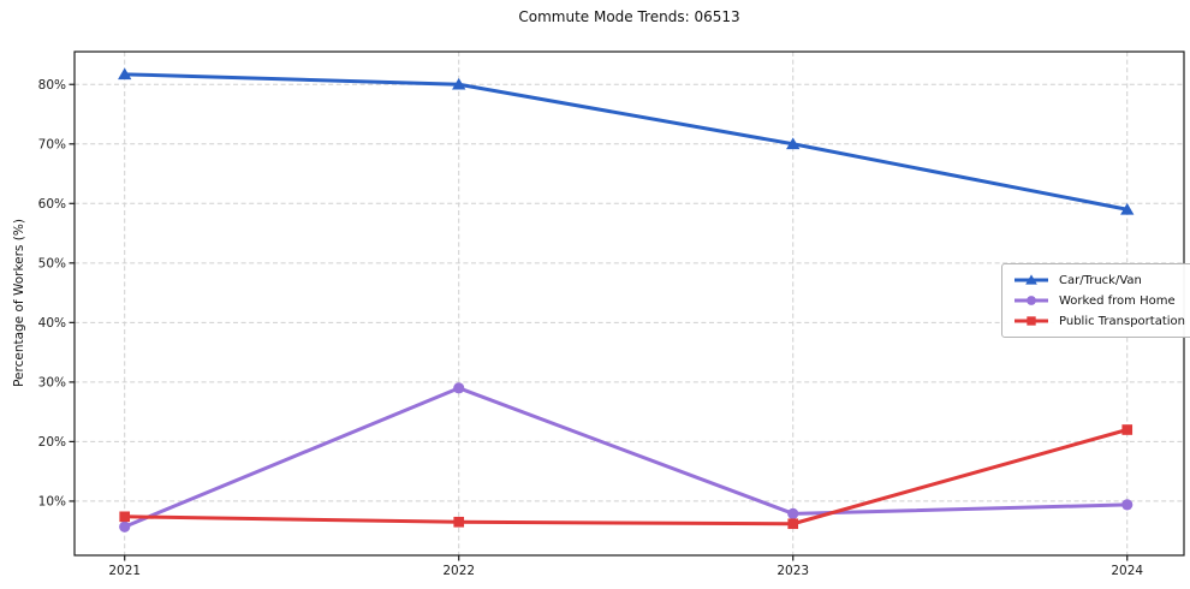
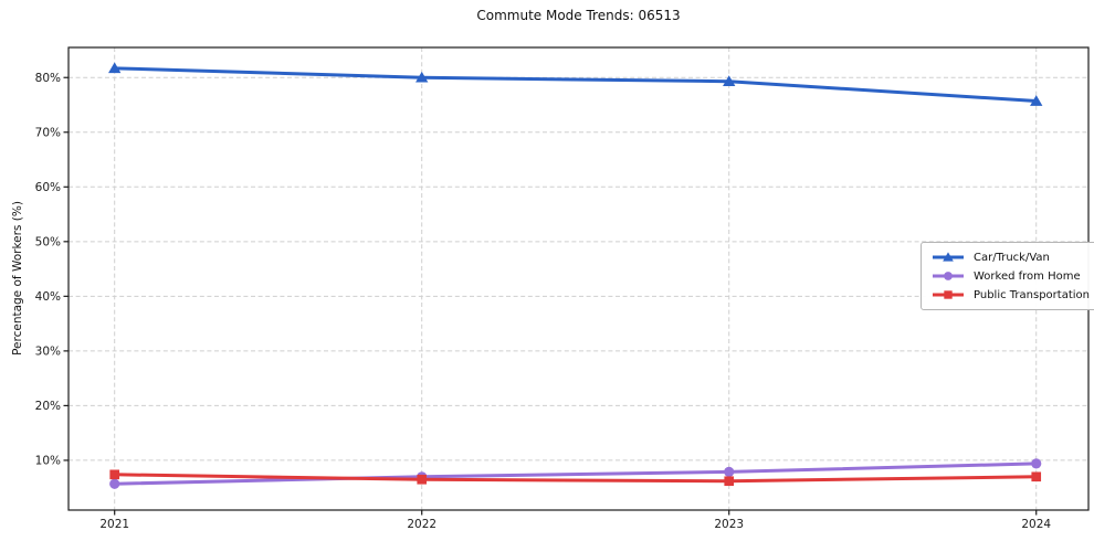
Worked from Home/2022: 29% -> 7%
Car/Truck/Van/2023: 70% -> 79%
Car/Truck/Van/2024: 59% -> 76%
Public Transportation/2024: 22% -> 7%
